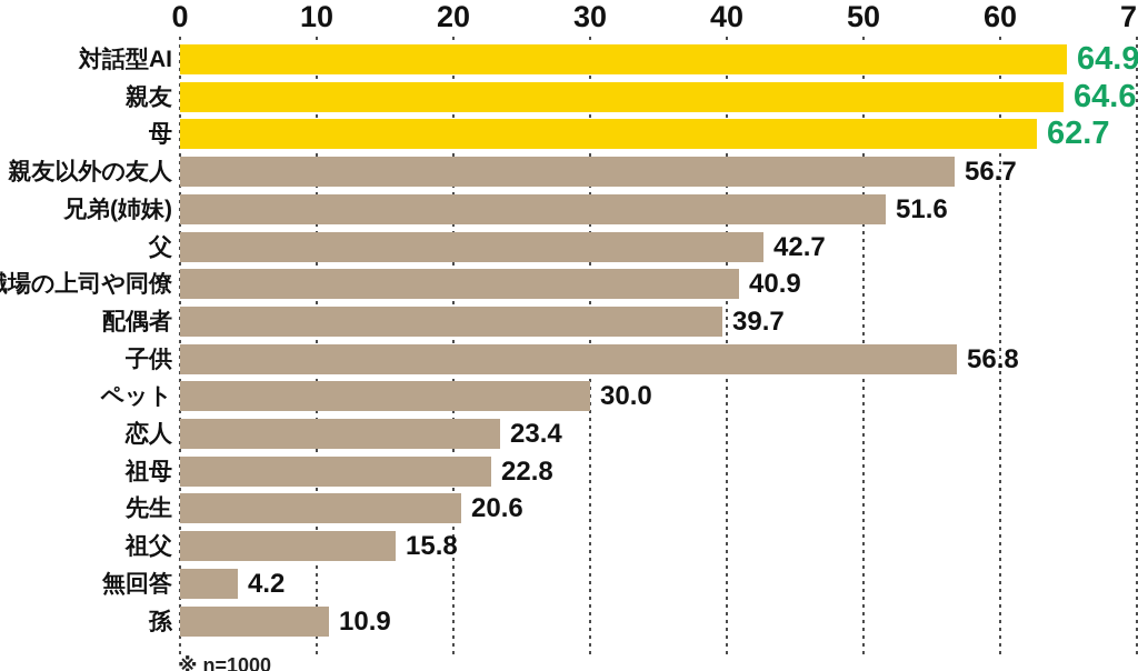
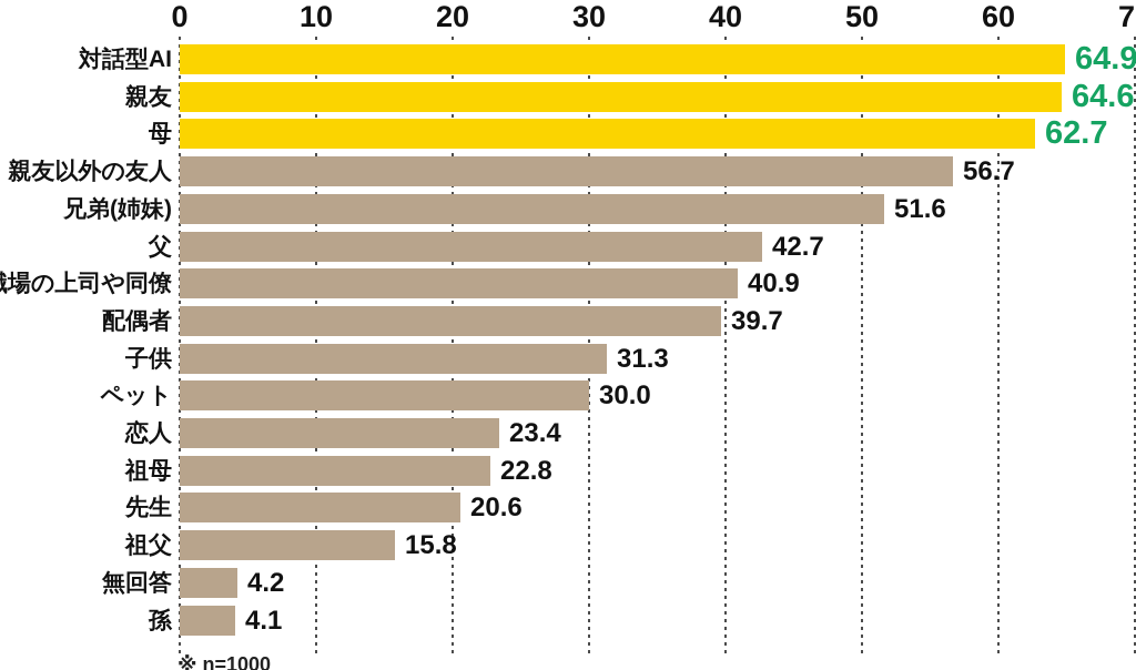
子供: 56.8 -> 31.3
孫: 10.9 -> 4.1
